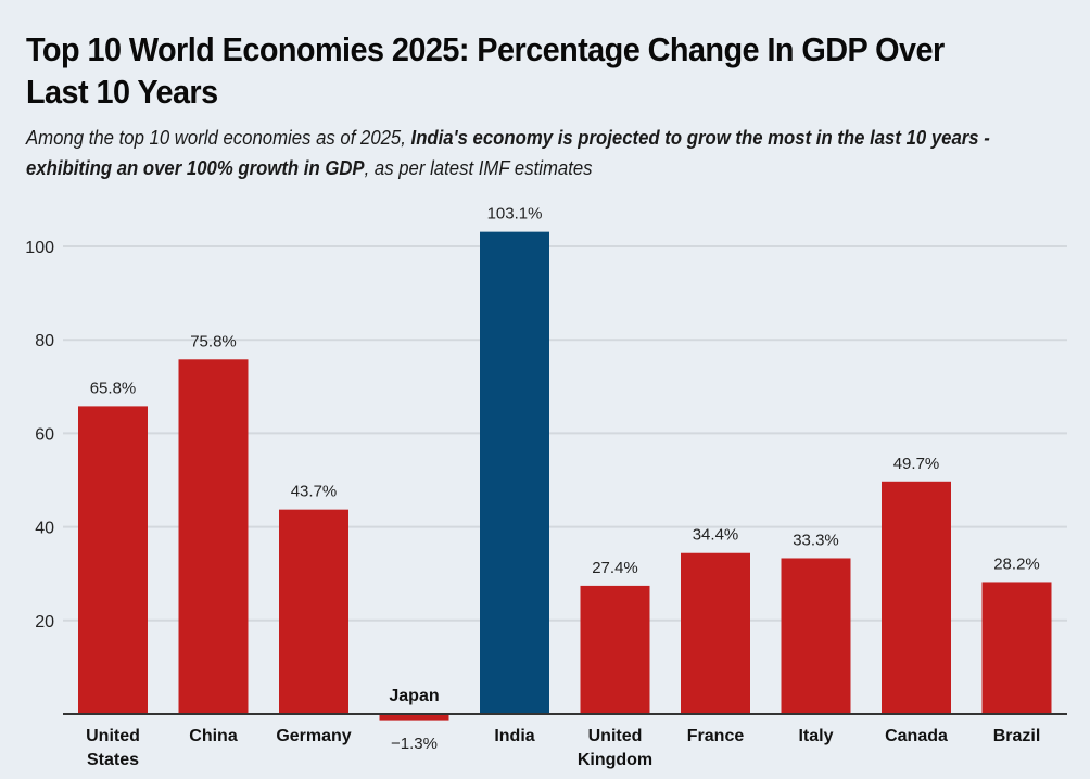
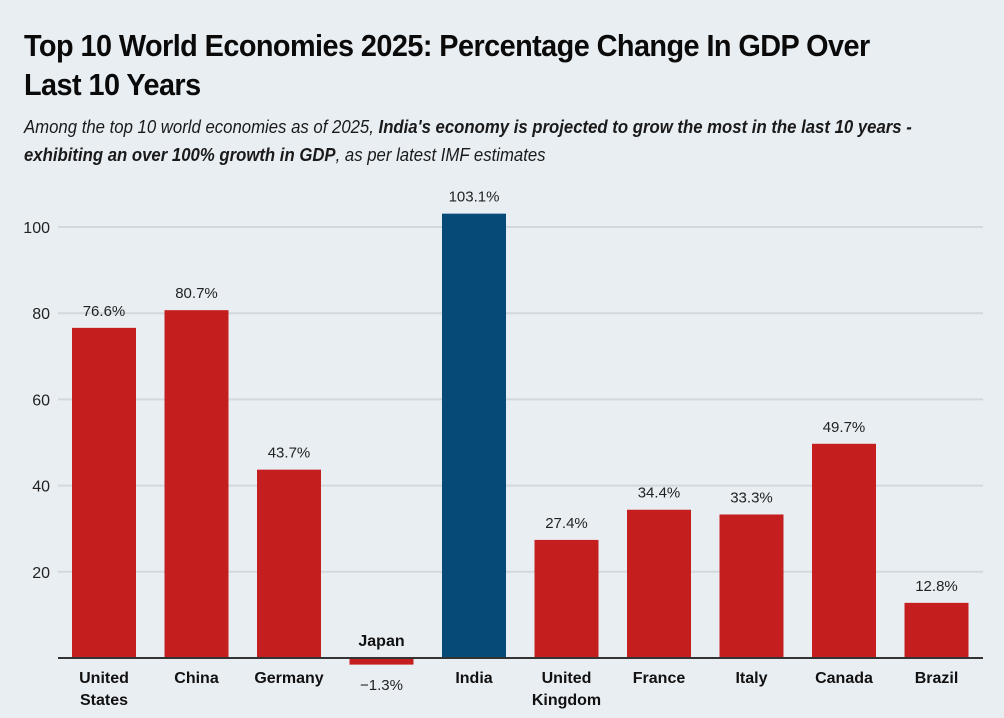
United States: 65.8% -> 76.6%
China: 75.8% -> 80.7%
Brazil: 28.2% -> 12.8%
